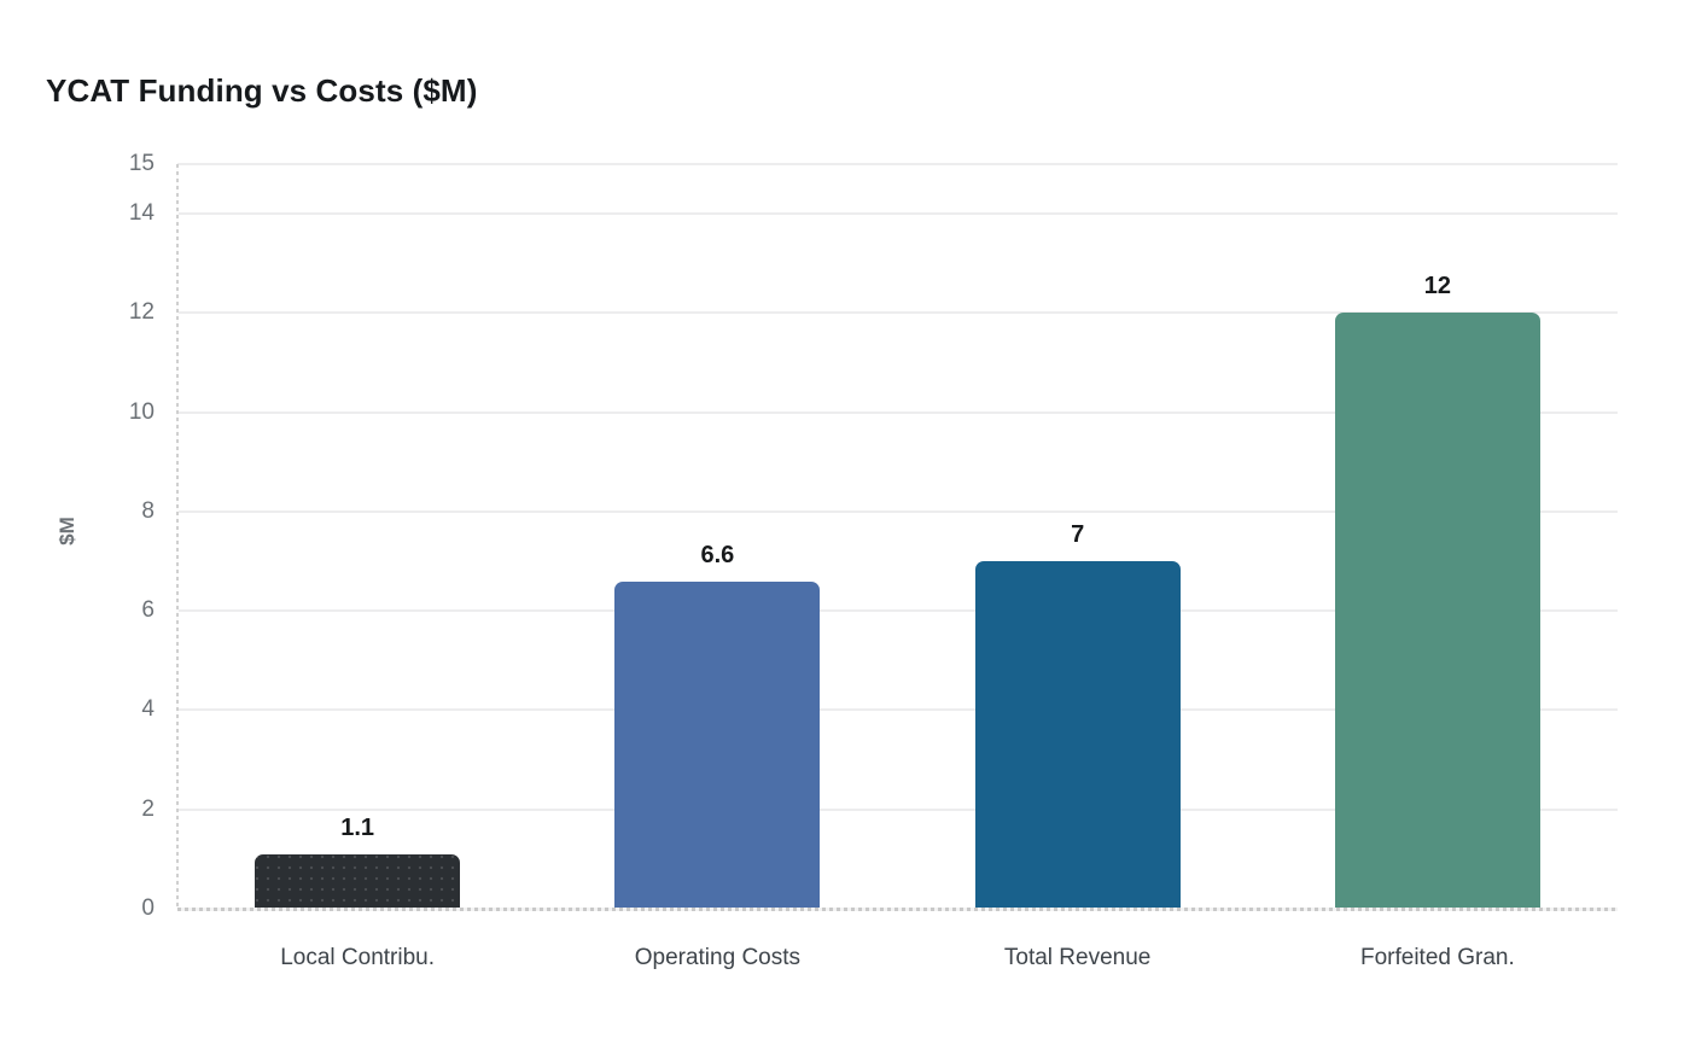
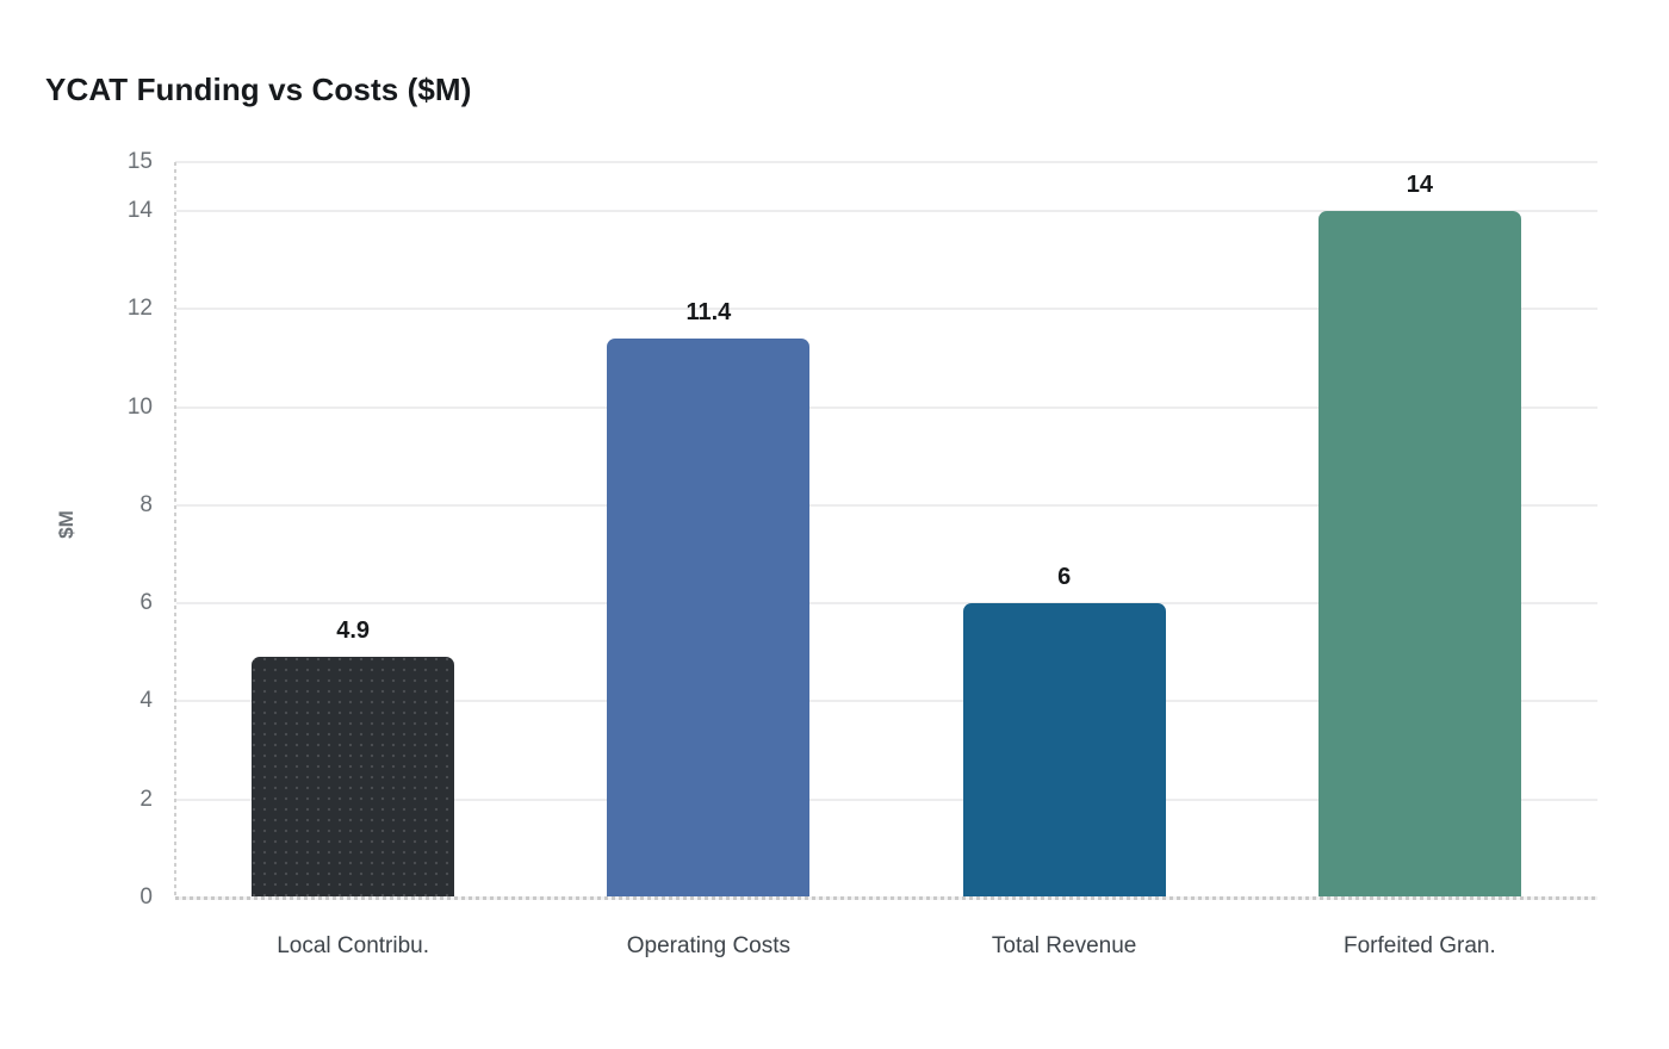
Local Contribu.: 1.1 -> 4.9
Operating Costs: 6.6 -> 11.4
Total Revenue: 7 -> 6
Forfeited Gran.: 12 -> 14
